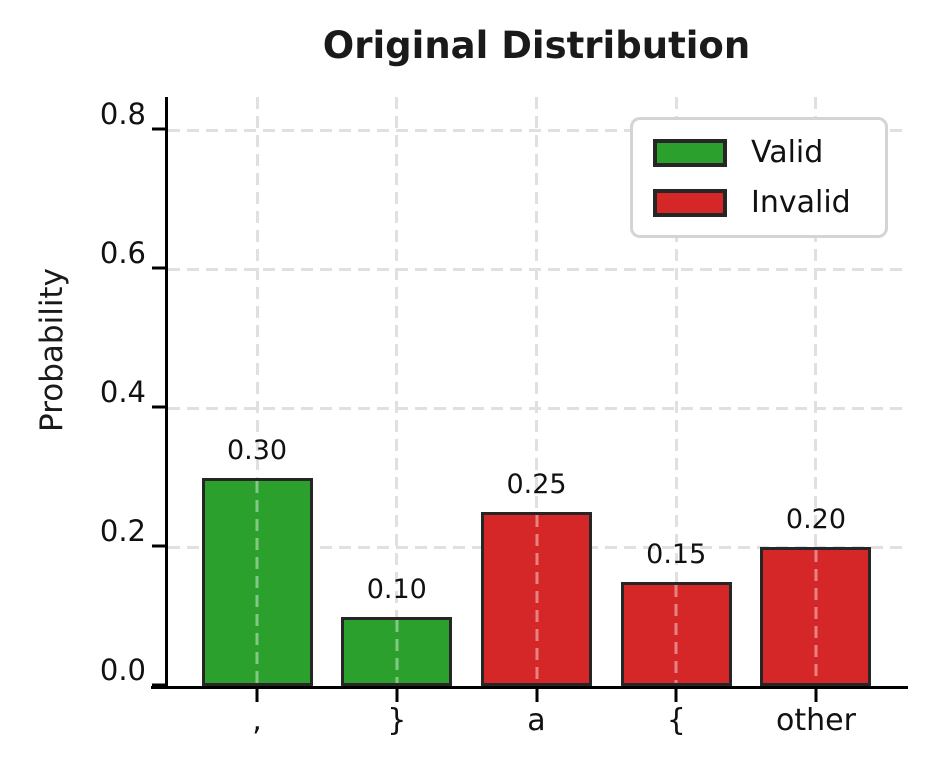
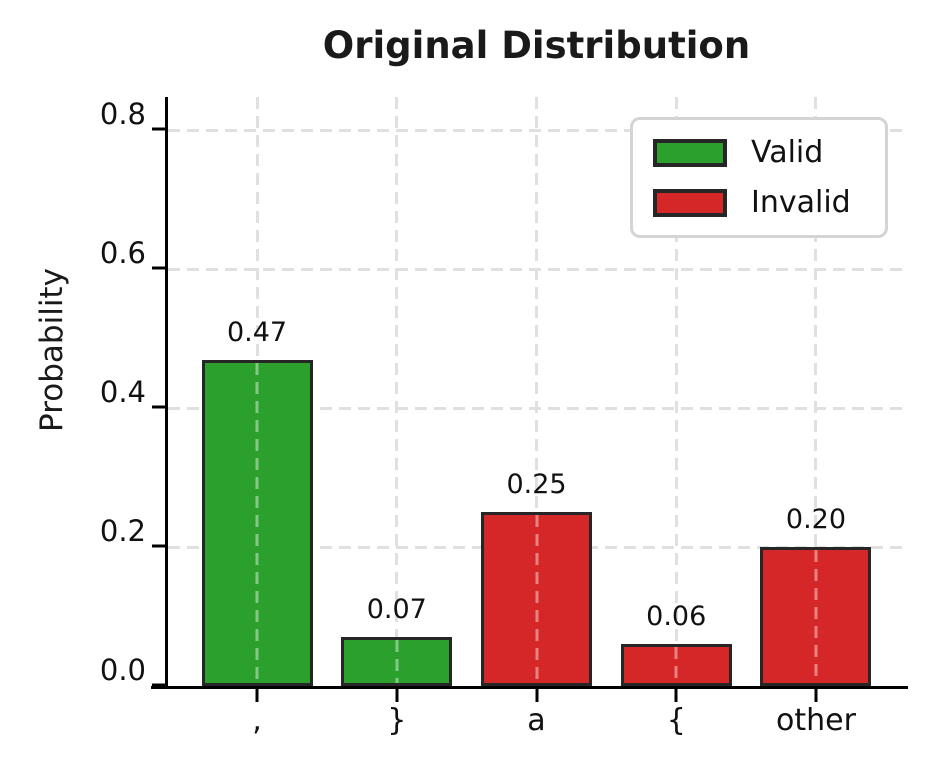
,: 0.30 -> 0.47
}: 0.10 -> 0.07
{: 0.15 -> 0.06
